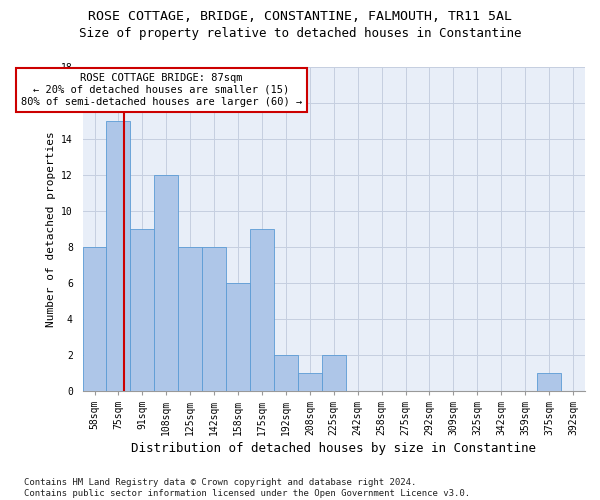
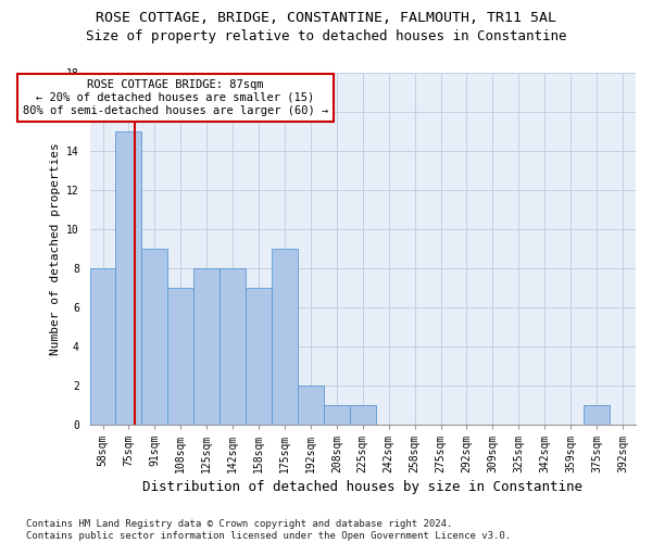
108sqm: 12 -> 7
158sqm: 6 -> 7
225sqm: 2 -> 1
